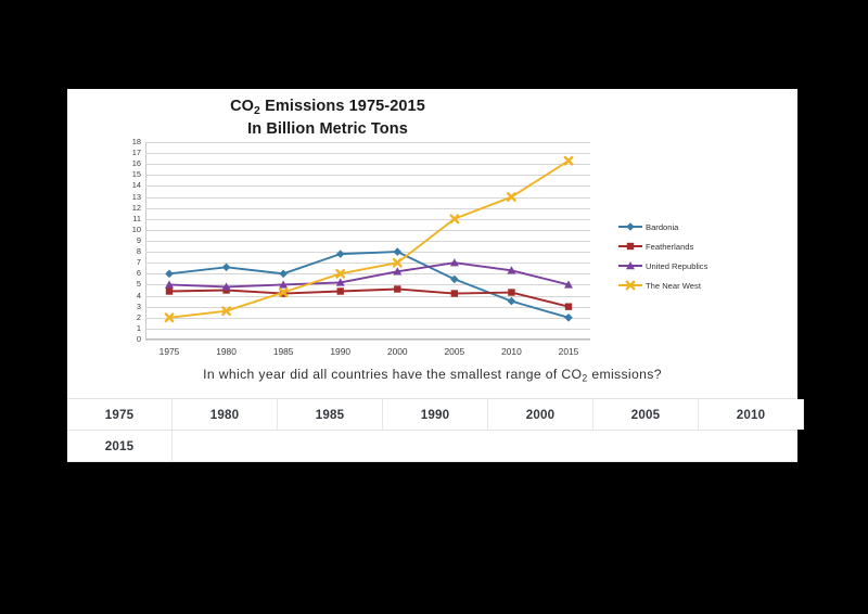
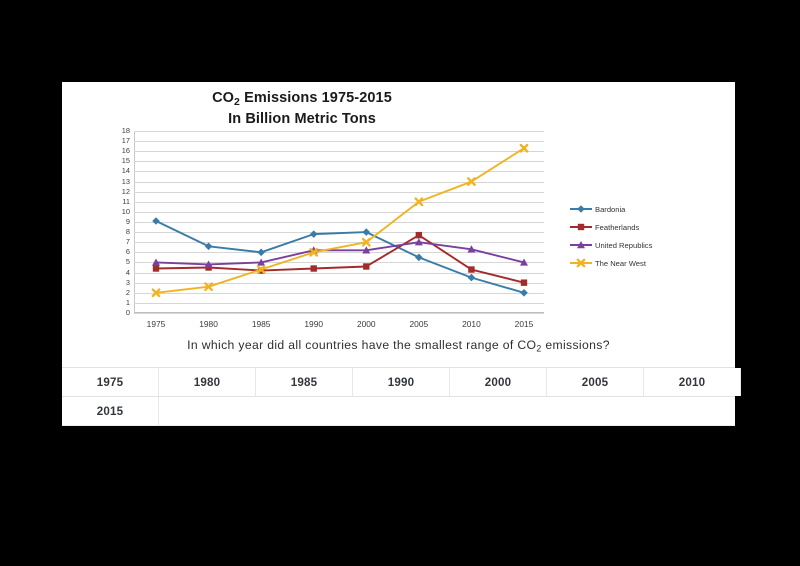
Bardonia/1975: 6.0 -> 9.1
United Republics/1990: 5.2 -> 6.2
Featherlands/2005: 4.2 -> 7.7
